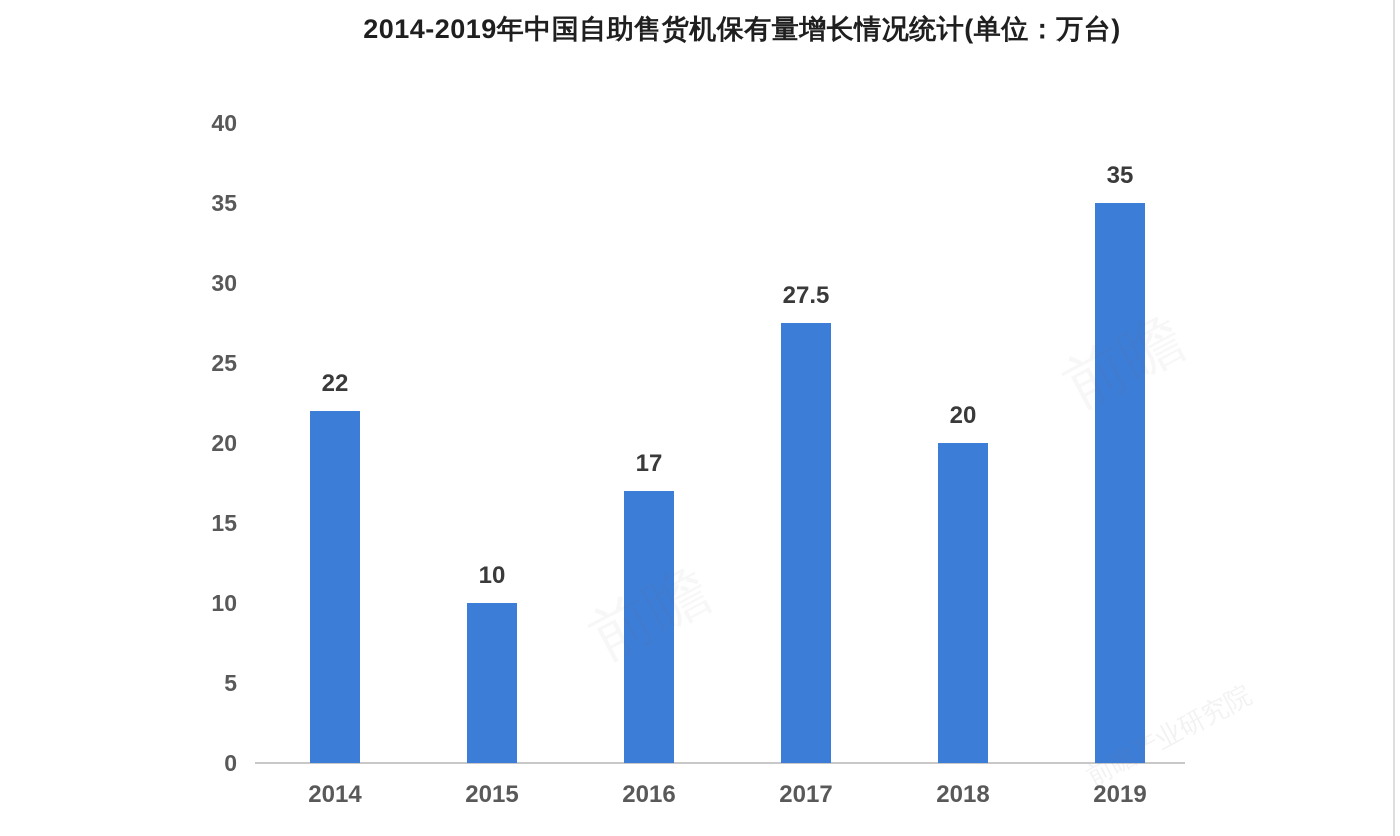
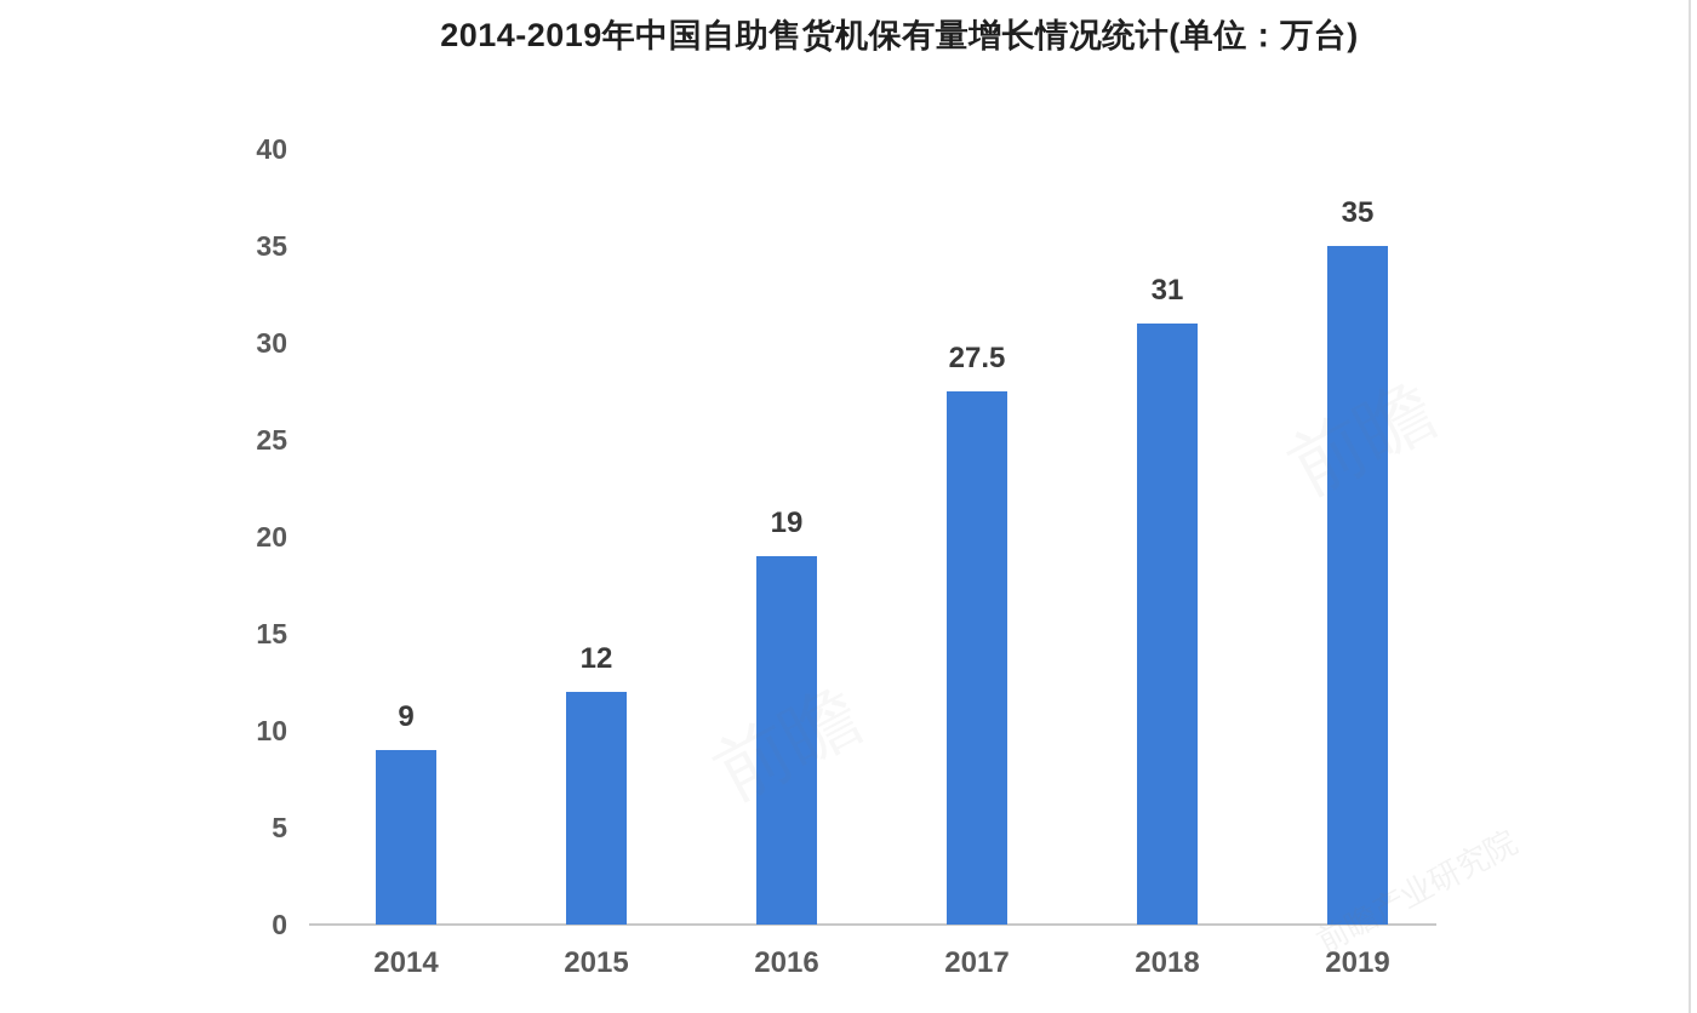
2014: 22 -> 9
2015: 10 -> 12
2016: 17 -> 19
2018: 20 -> 31
